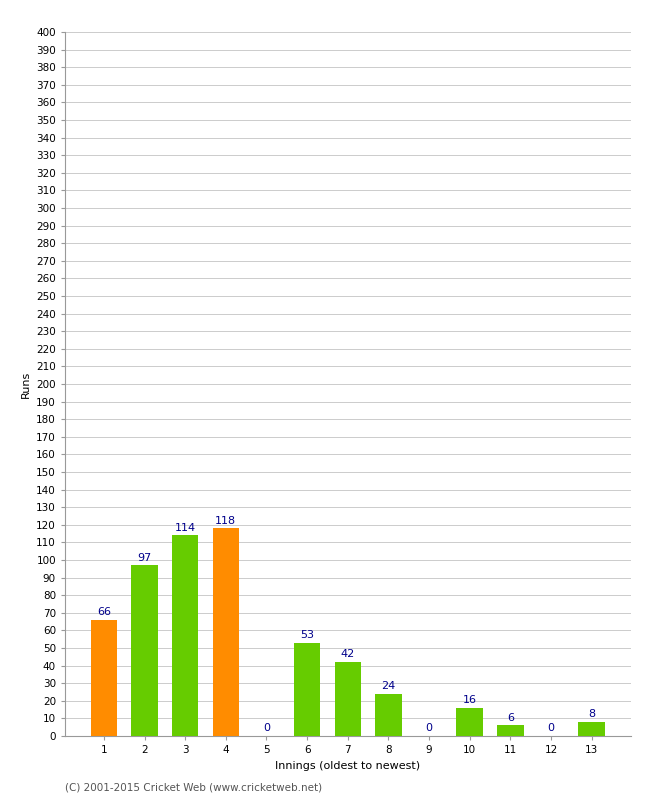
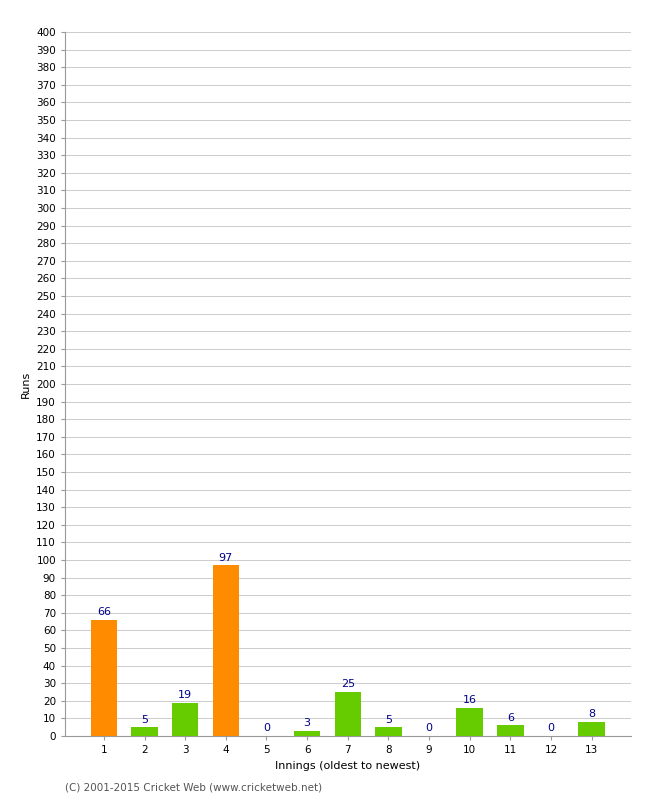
2: 97 -> 5
3: 114 -> 19
4: 118 -> 97
6: 53 -> 3
7: 42 -> 25
8: 24 -> 5
